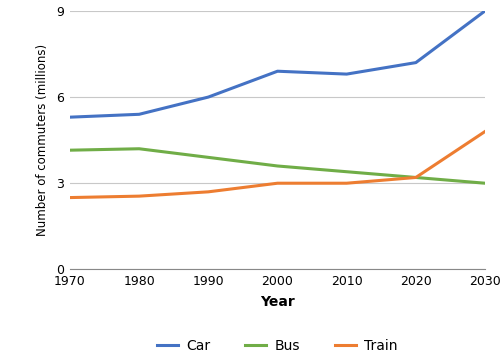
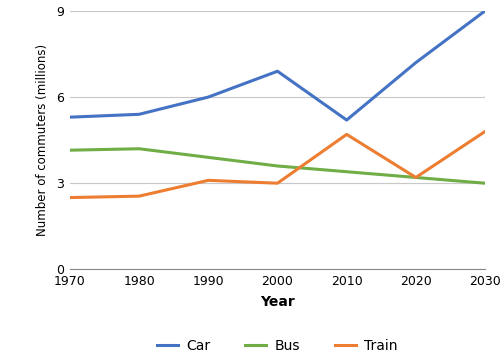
Train/1990: 2.70 -> 3.10
Car/2010: 6.8 -> 5.2
Train/2010: 3.00 -> 4.70
